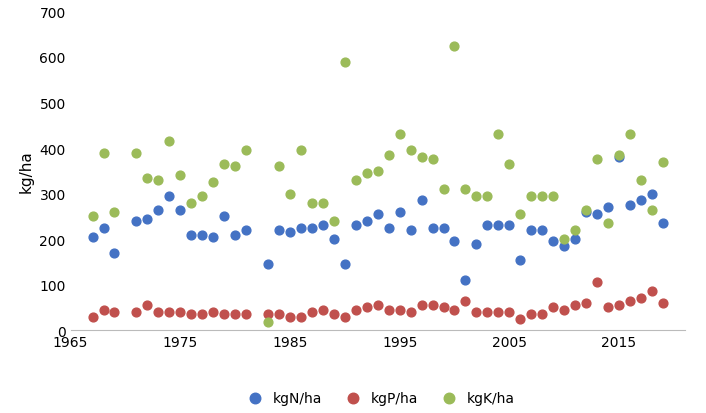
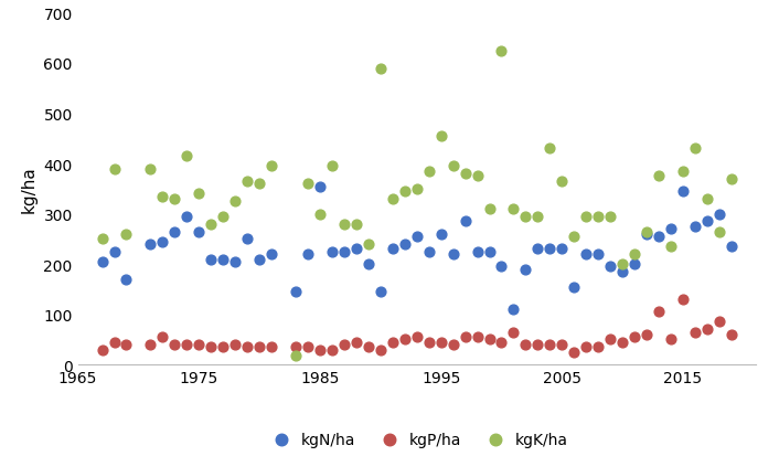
kgN/ha/1985: 215 -> 355
kgK/ha/1995: 430 -> 455
kgN/ha/2015: 380 -> 345
kgP/ha/2015: 55 -> 130
